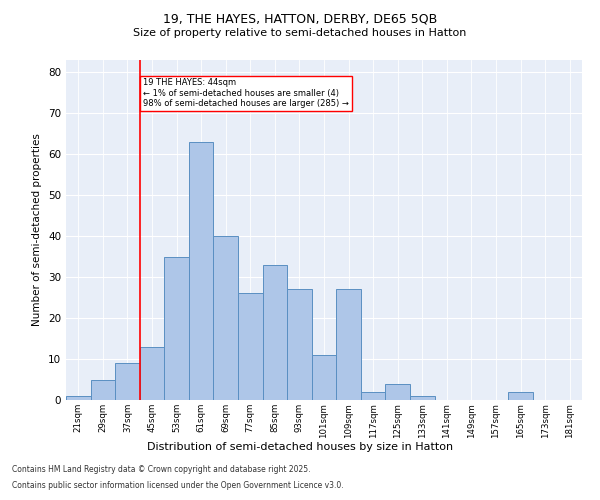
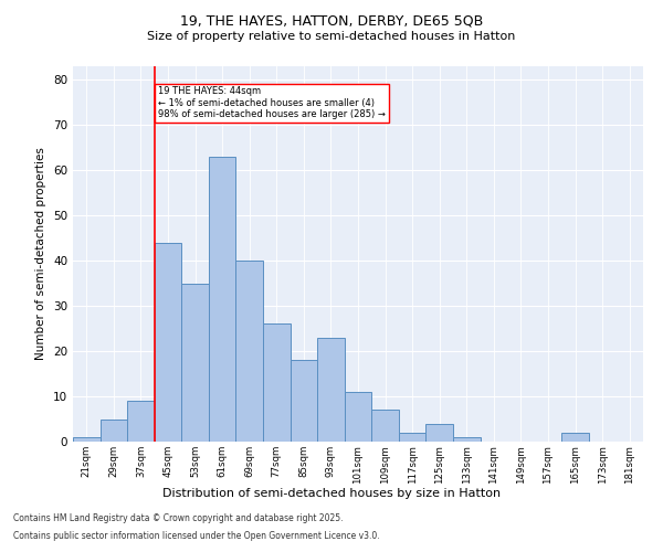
45sqm: 13 -> 44
85sqm: 33 -> 18
93sqm: 27 -> 23
109sqm: 27 -> 7
